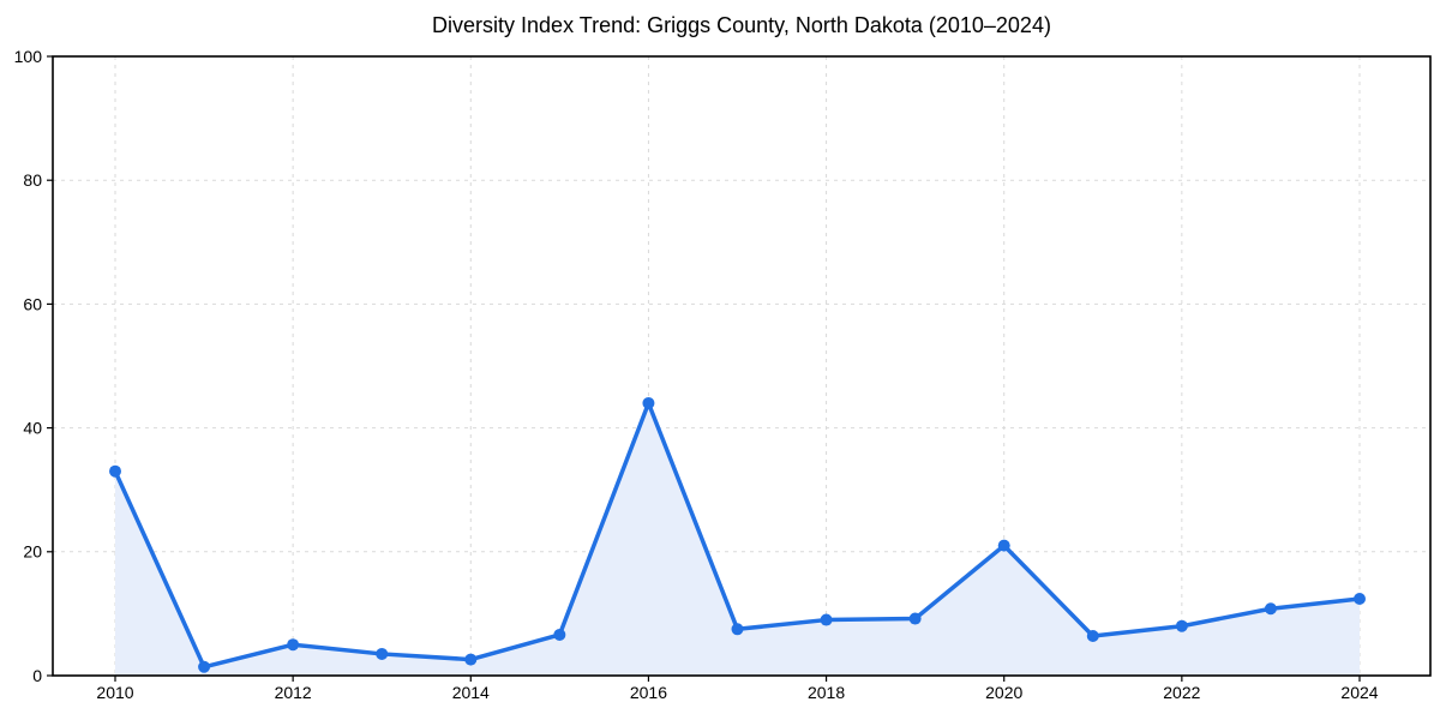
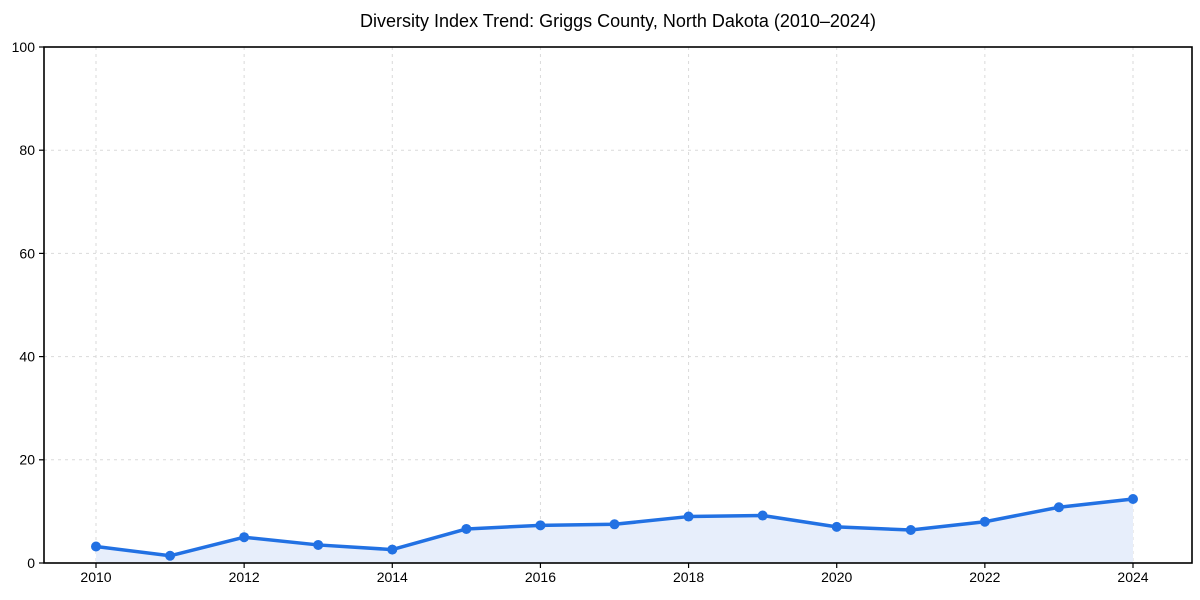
2010: 33 -> 3
2016: 44 -> 7
2020: 21 -> 7
